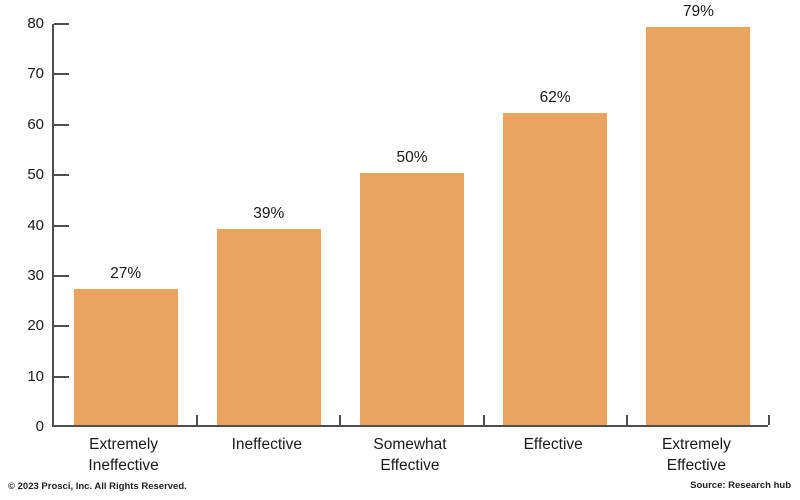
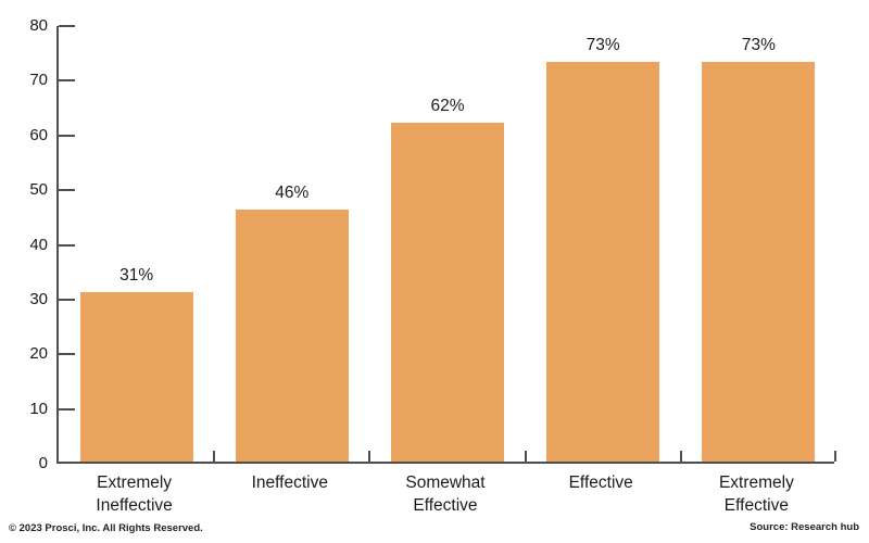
Extremely Ineffective: 27% -> 31%
Ineffective: 39% -> 46%
Somewhat Effective: 50% -> 62%
Effective: 62% -> 73%
Extremely Effective: 79% -> 73%
